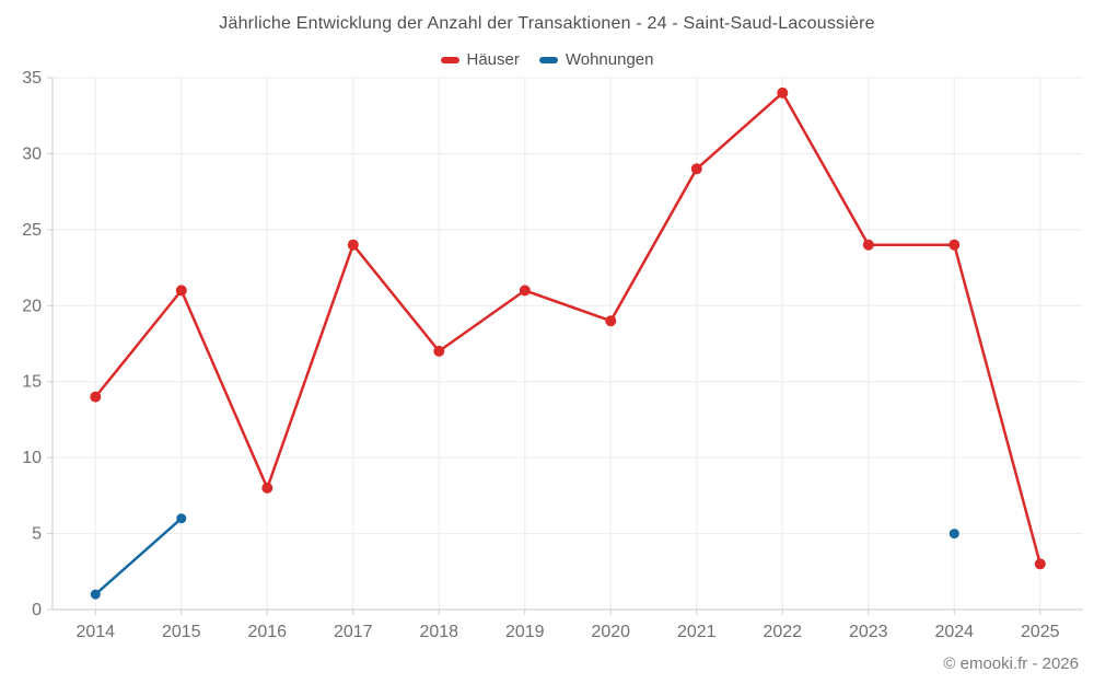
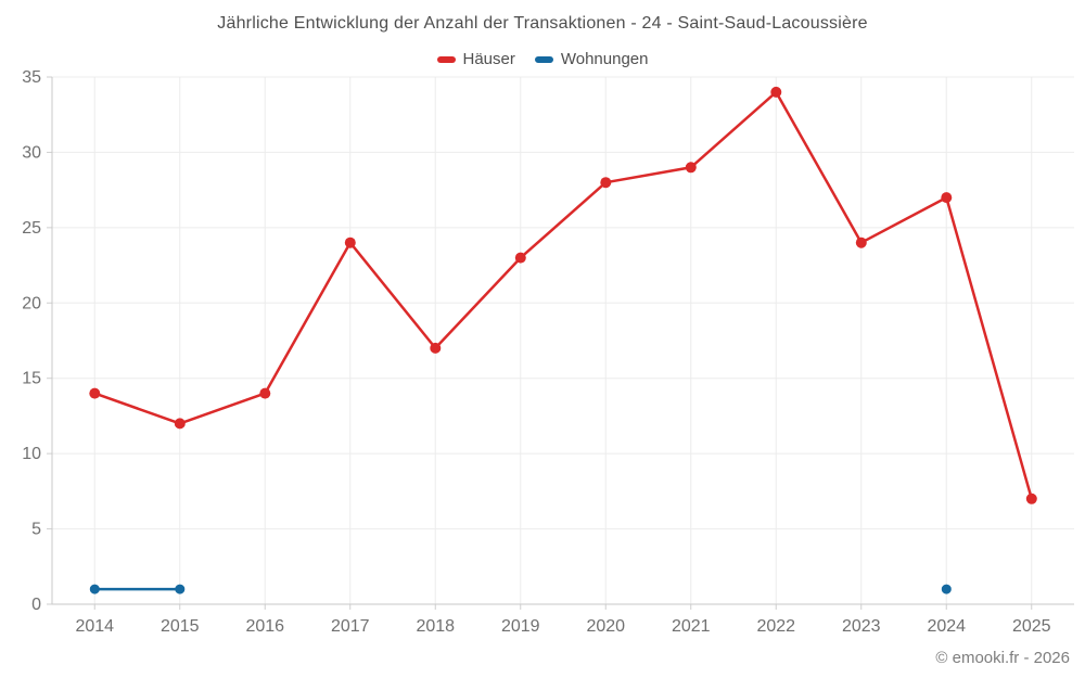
Häuser/2015: 21 -> 12
Wohnungen/2015: 6 -> 1
Häuser/2016: 8 -> 14
Häuser/2019: 21 -> 23
Häuser/2020: 19 -> 28
Häuser/2024: 24 -> 27
Wohnungen/2024: 5 -> 1
Häuser/2025: 3 -> 7
